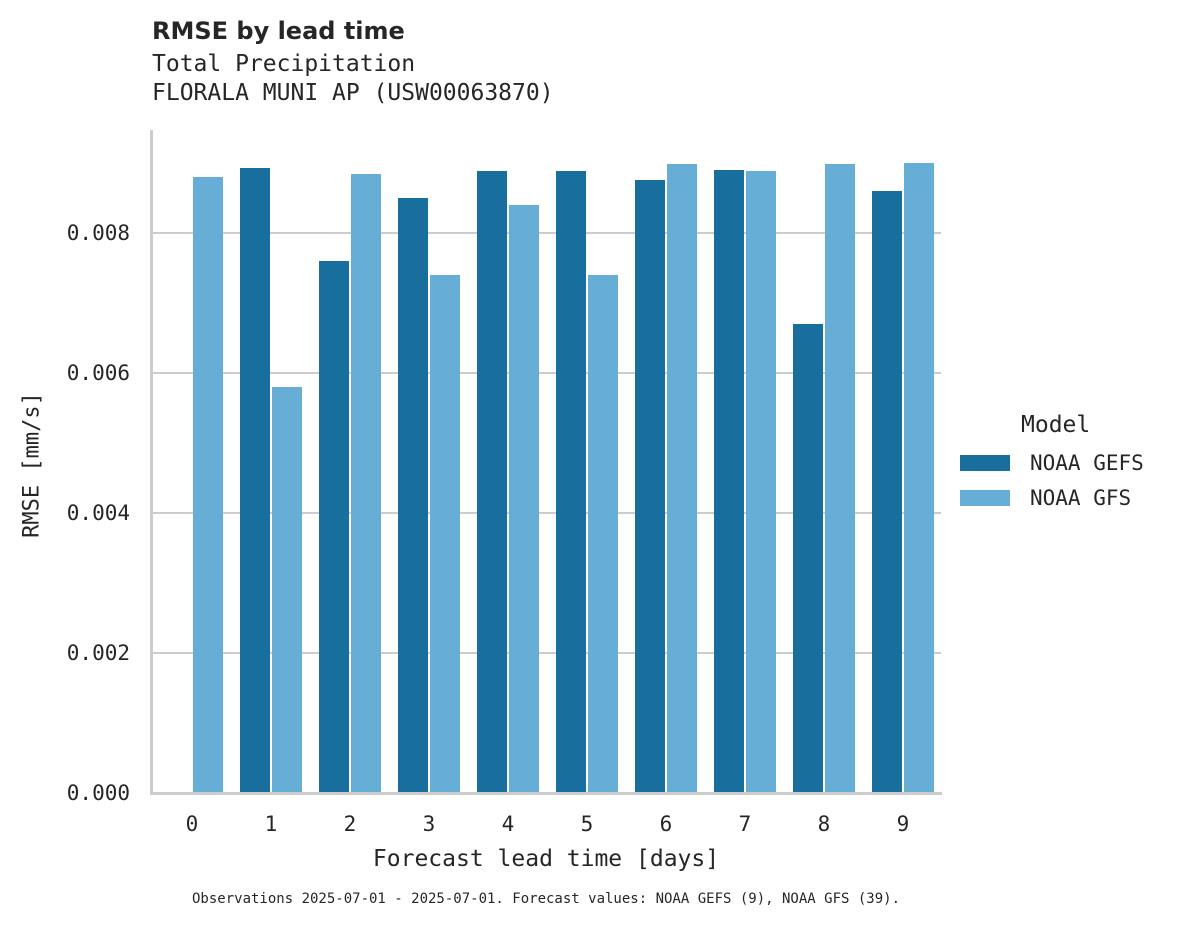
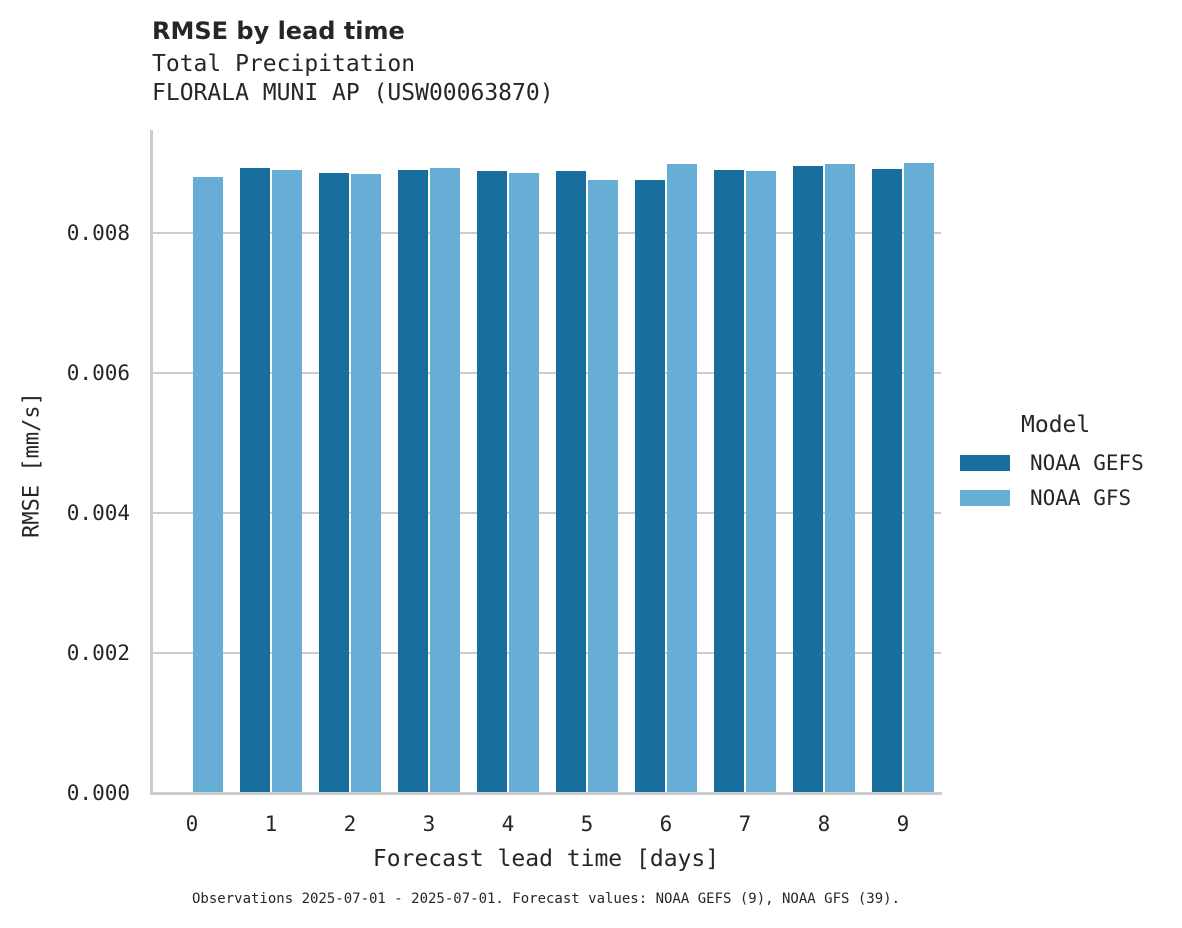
NOAA GFS/1: 0.0058 -> 0.0089
NOAA GEFS/2: 0.0076 -> 0.0089
NOAA GEFS/3: 0.0085 -> 0.0089
NOAA GFS/3: 0.0074 -> 0.0089
NOAA GFS/4: 0.0084 -> 0.0089
NOAA GFS/5: 0.0074 -> 0.0088
NOAA GEFS/8: 0.0067 -> 0.0090
NOAA GEFS/9: 0.0086 -> 0.0089
